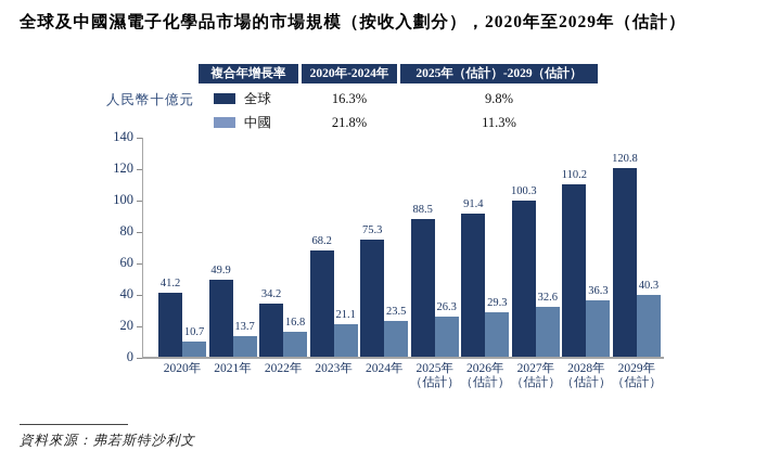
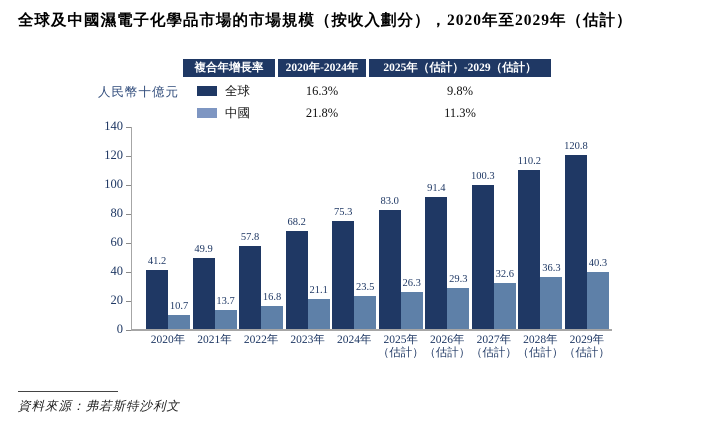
全球/2022年: 34.2 -> 57.8
全球/2025年: 88.5 -> 83.0
